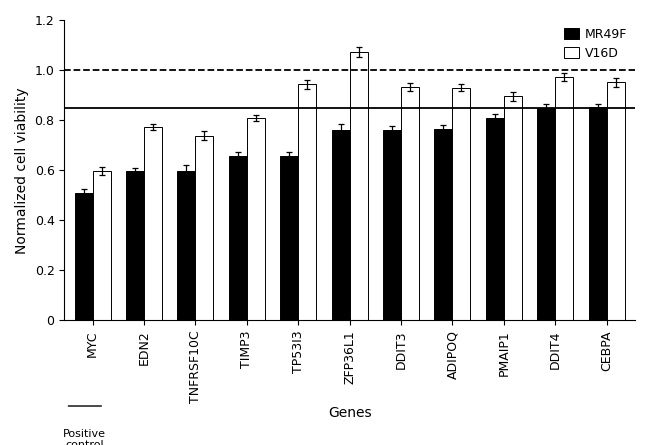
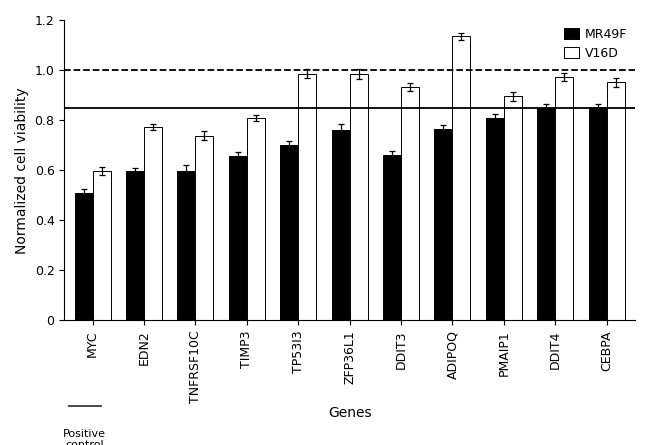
MR49F/TP53I3: 0.655 -> 0.700
V16D/TP53I3: 0.943 -> 0.985
V16D/ZFP36L1: 1.072 -> 0.985
MR49F/DDIT3: 0.762 -> 0.660
V16D/ADIPOQ: 0.930 -> 1.135
